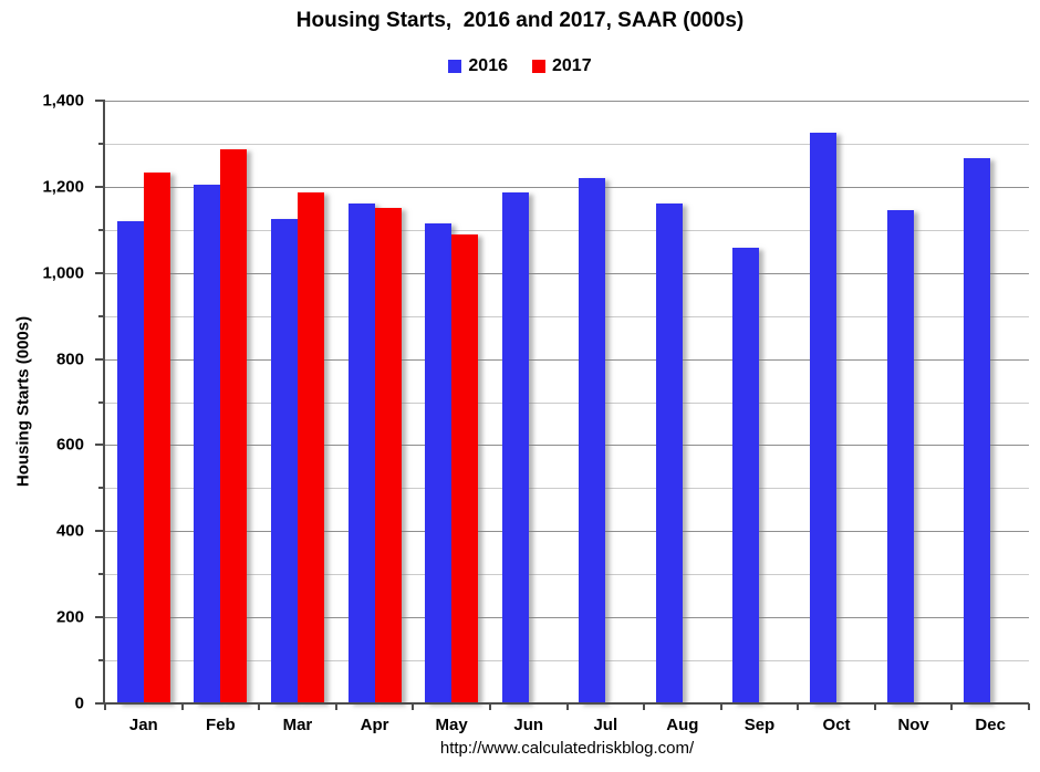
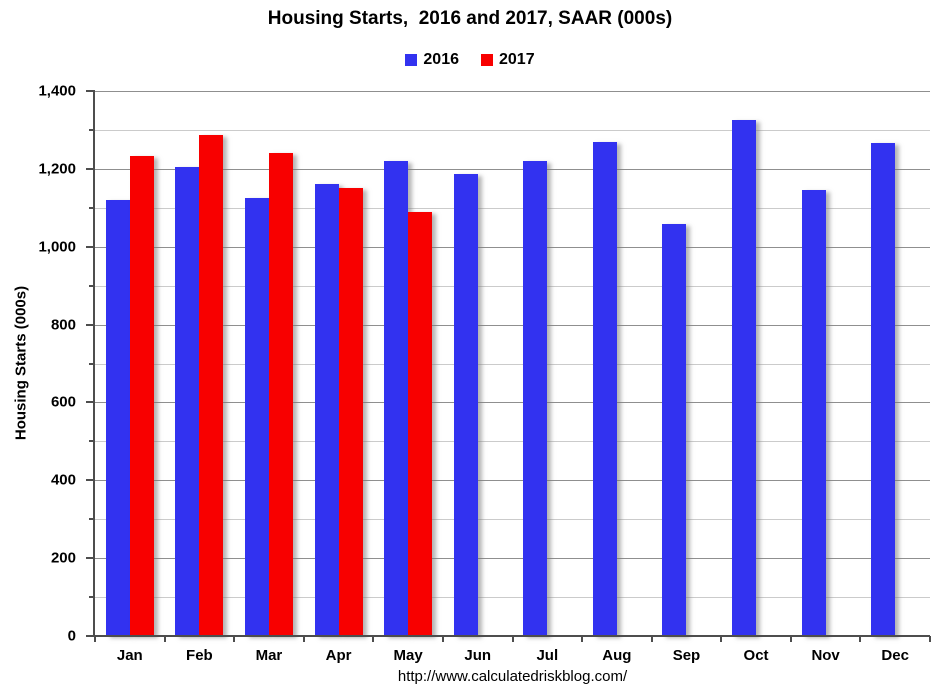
2017/Mar: 1190 -> 1240
2016/May: 1120 -> 1220
2016/Aug: 1160 -> 1270
